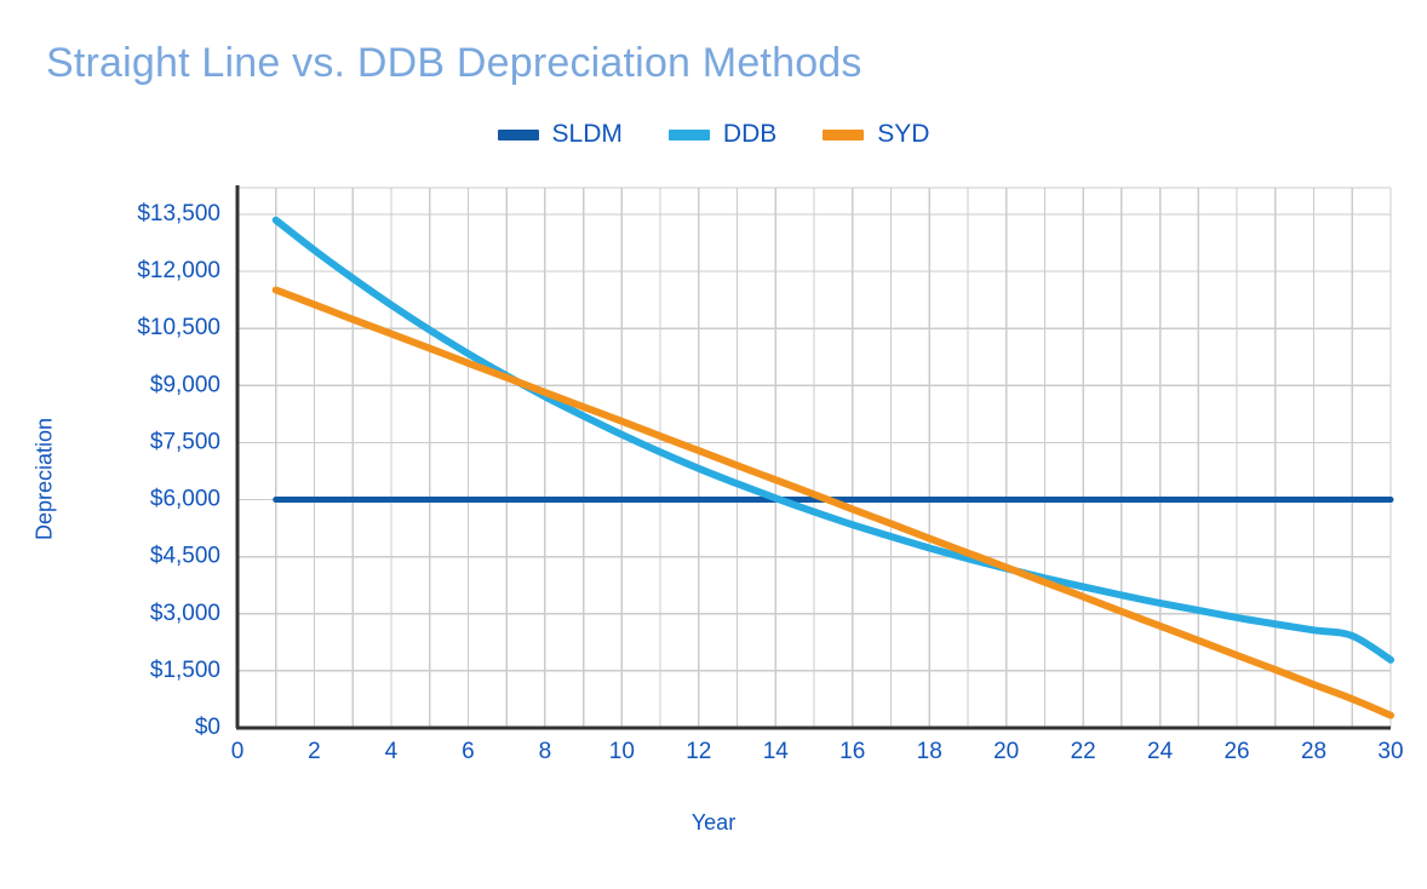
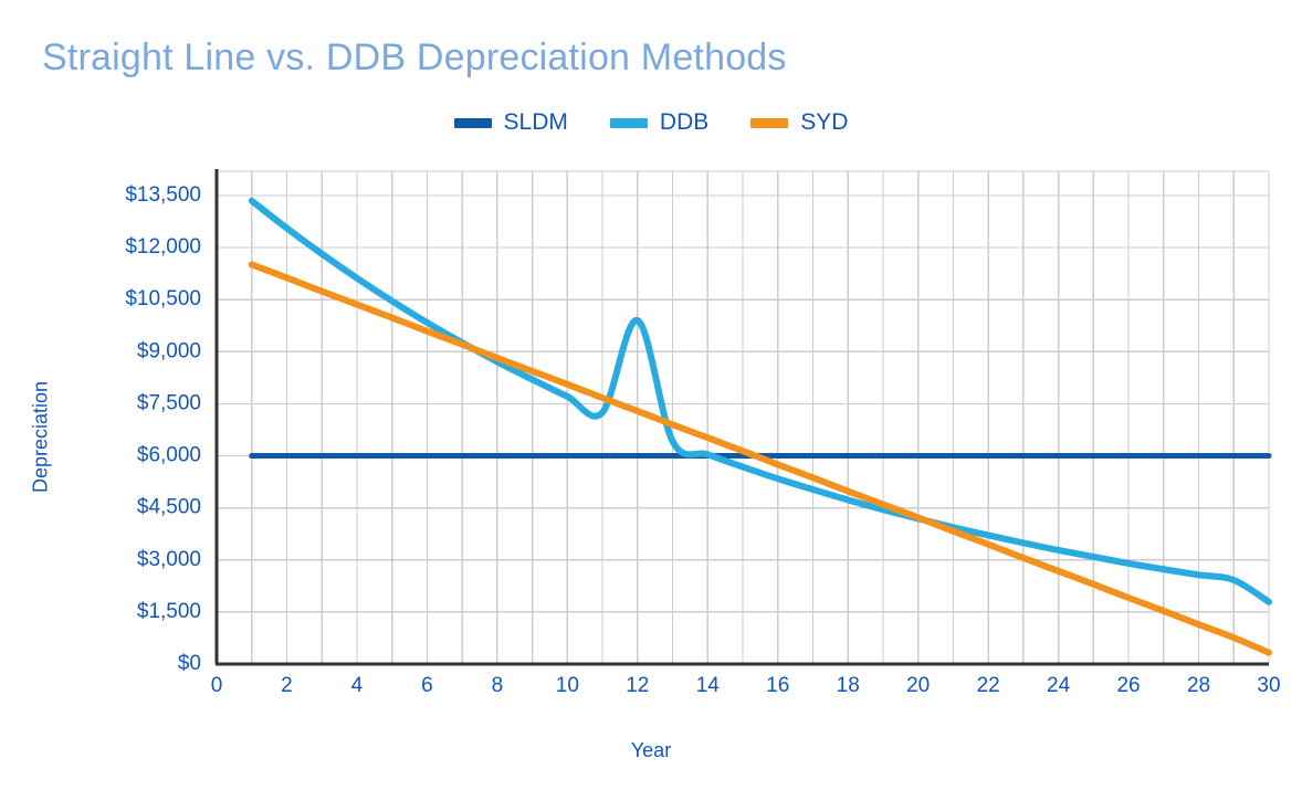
DDB/12: $6800 -> $9900
